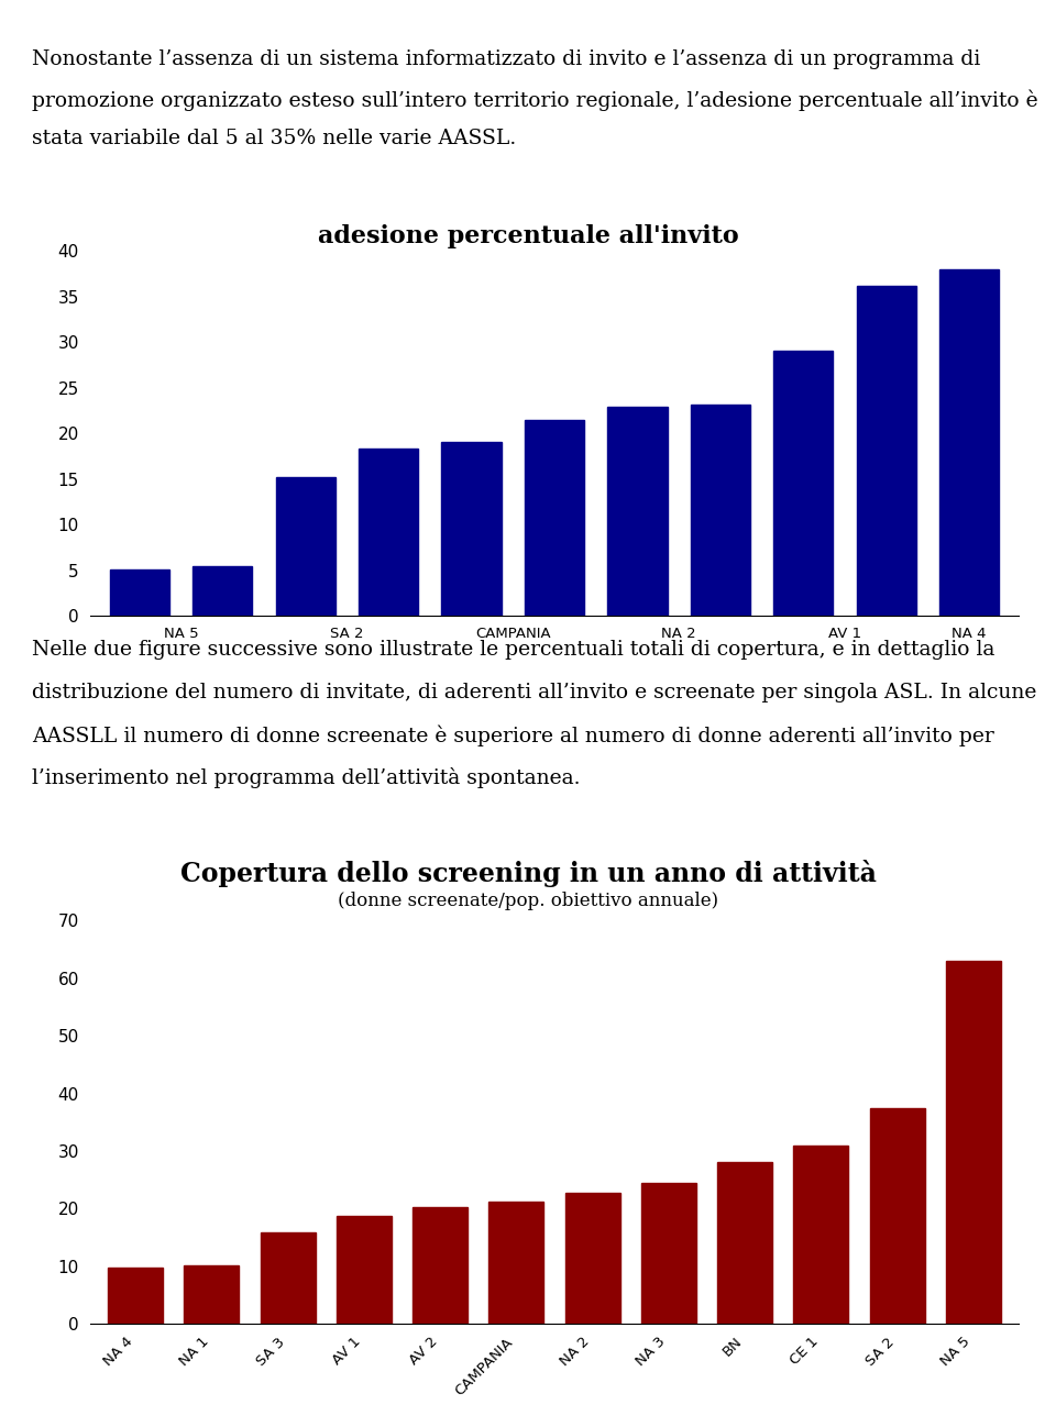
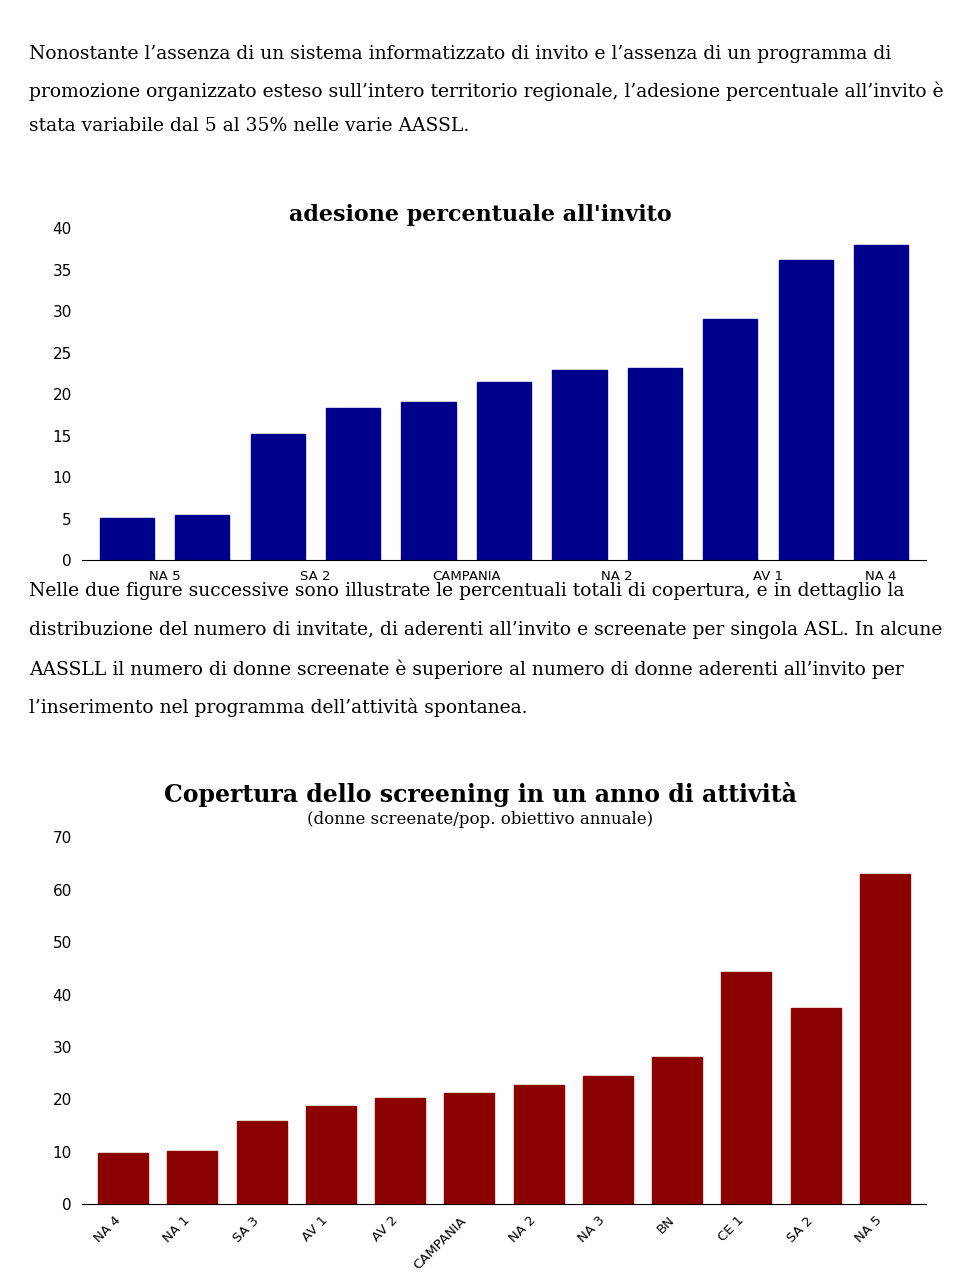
CE 1: 31.0 -> 44.2
